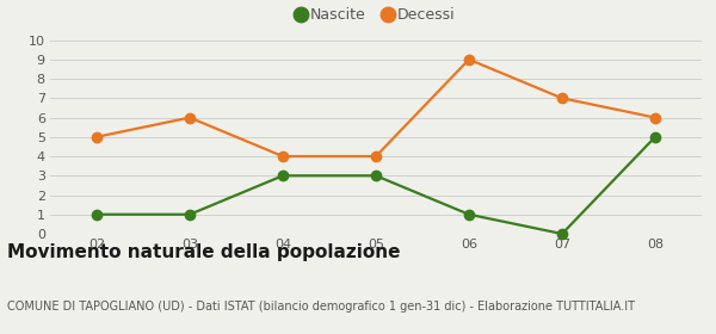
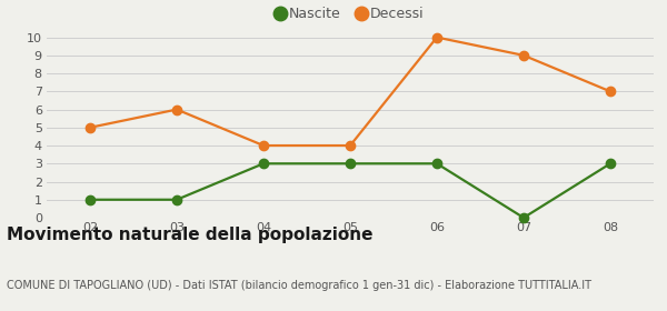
Nascite/06: 1 -> 3
Decessi/06: 9 -> 10
Decessi/07: 7 -> 9
Nascite/08: 5 -> 3
Decessi/08: 6 -> 7
